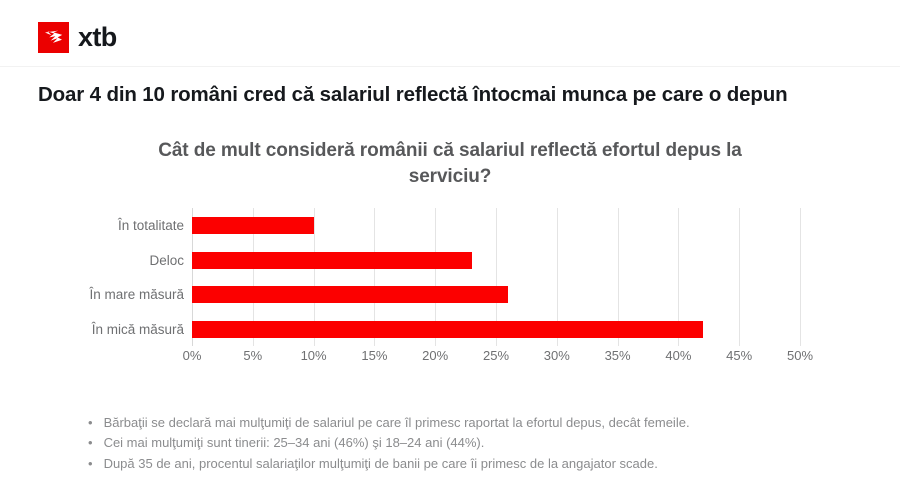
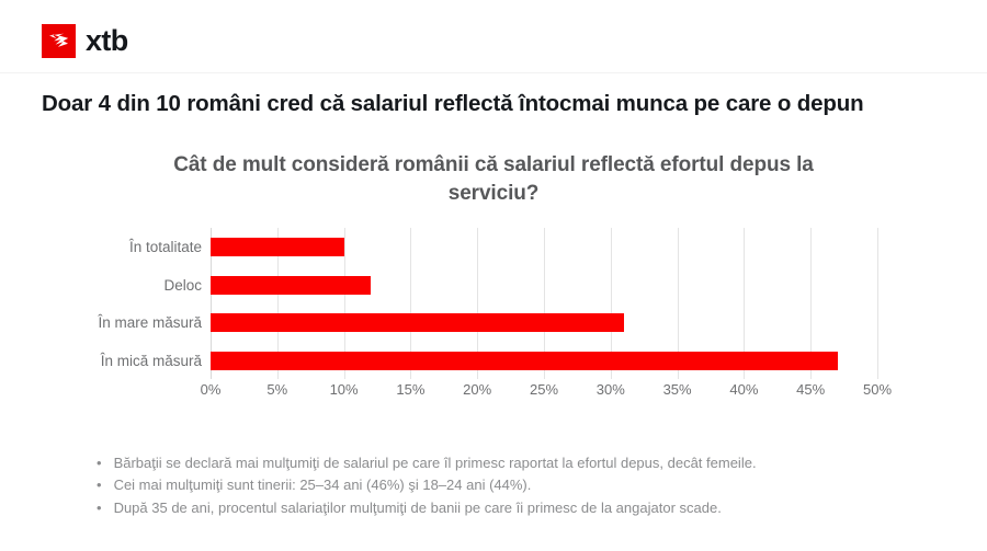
Deloc: 23% -> 12%
În mare măsură: 26% -> 31%
În mică măsură: 42% -> 47%
